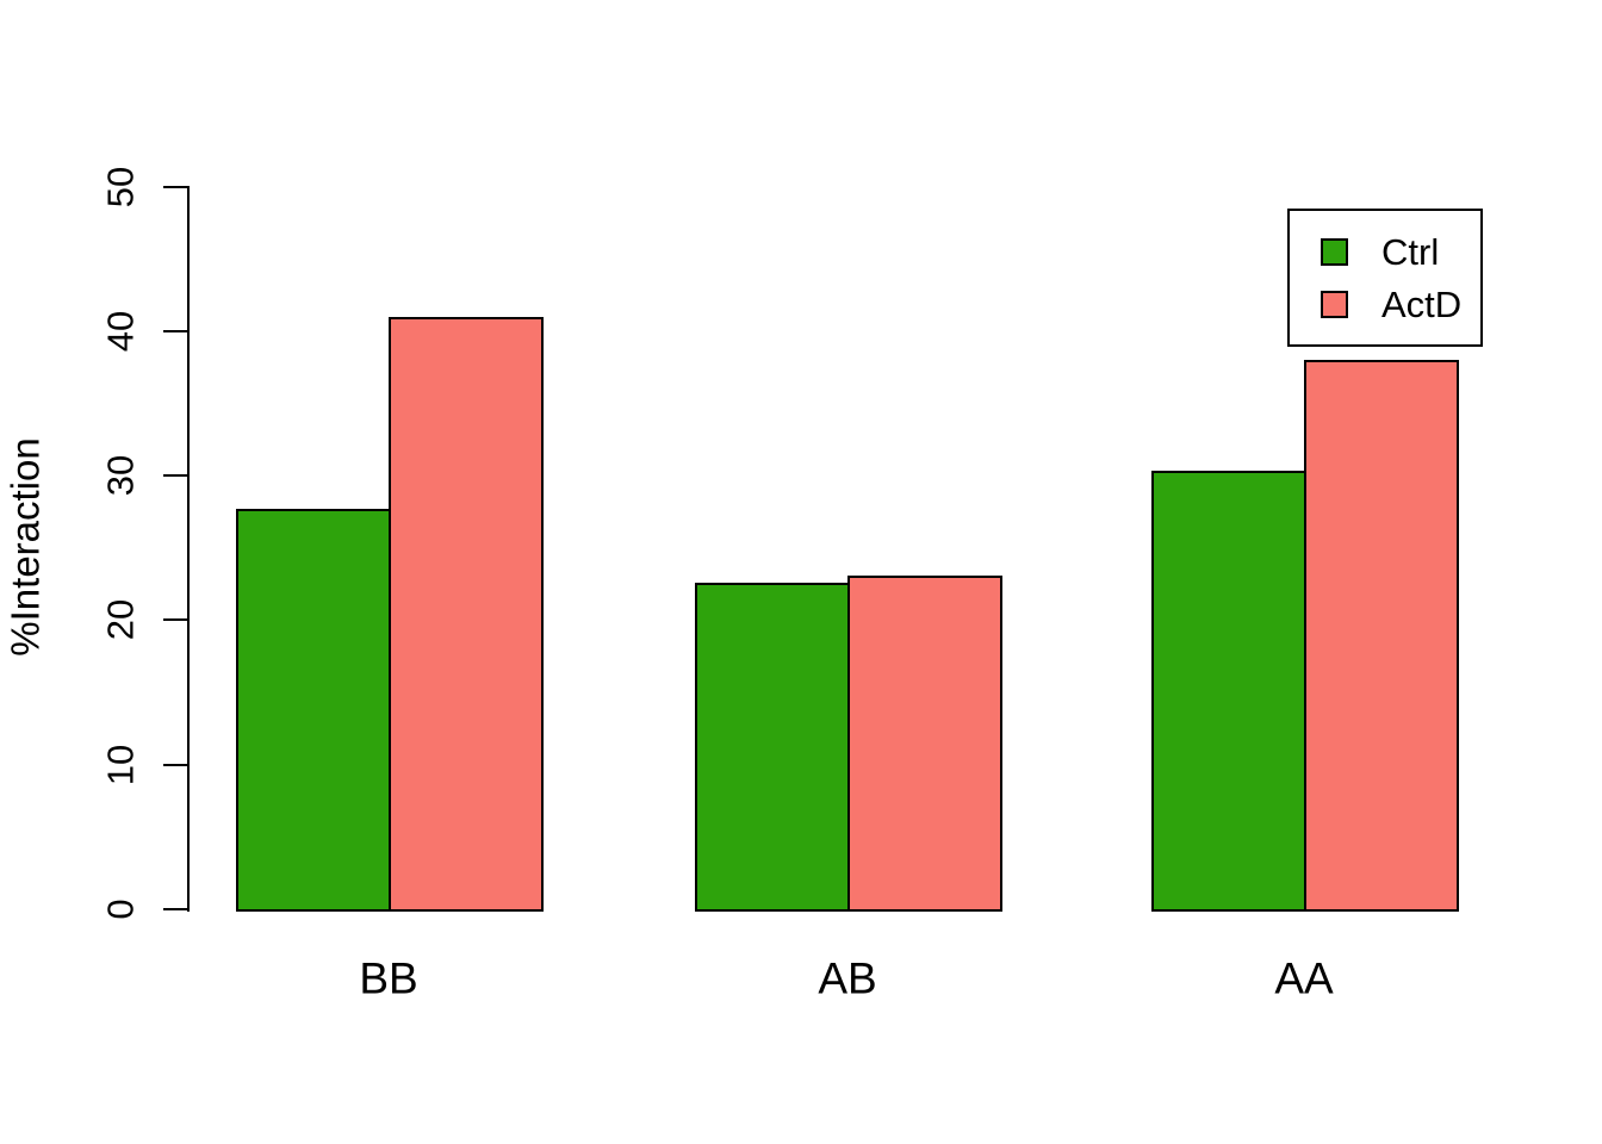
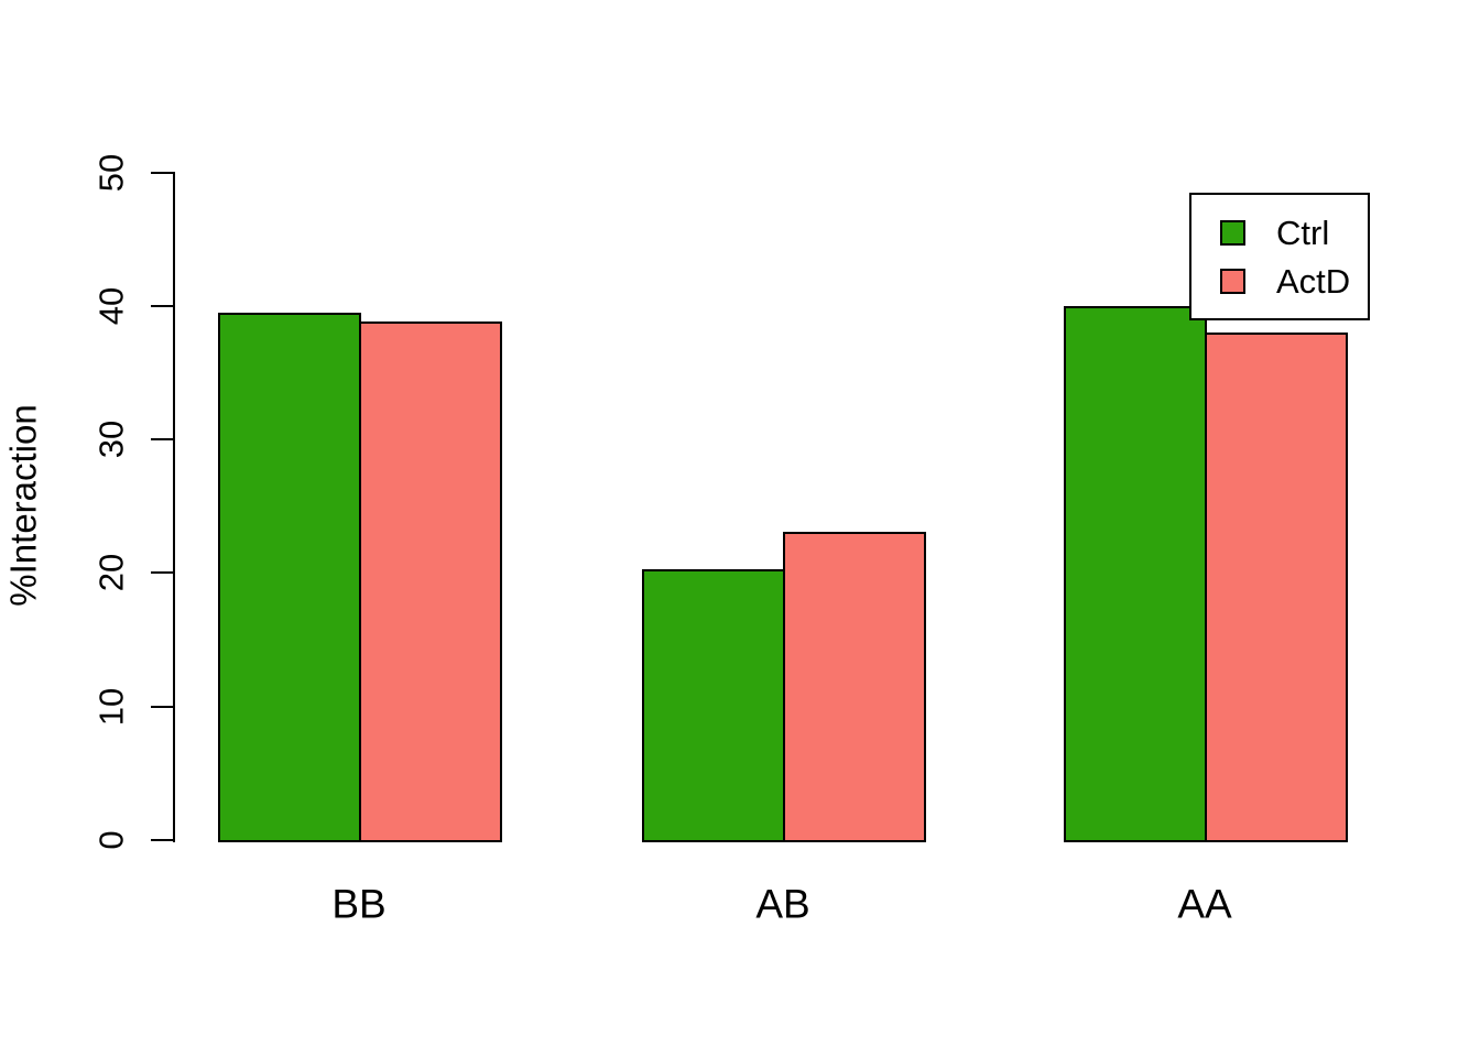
Ctrl/BB: 27.7 -> 39.5
ActD/BB: 41.0 -> 38.8
Ctrl/AB: 22.6 -> 20.3
Ctrl/AA: 30.3 -> 40.0
